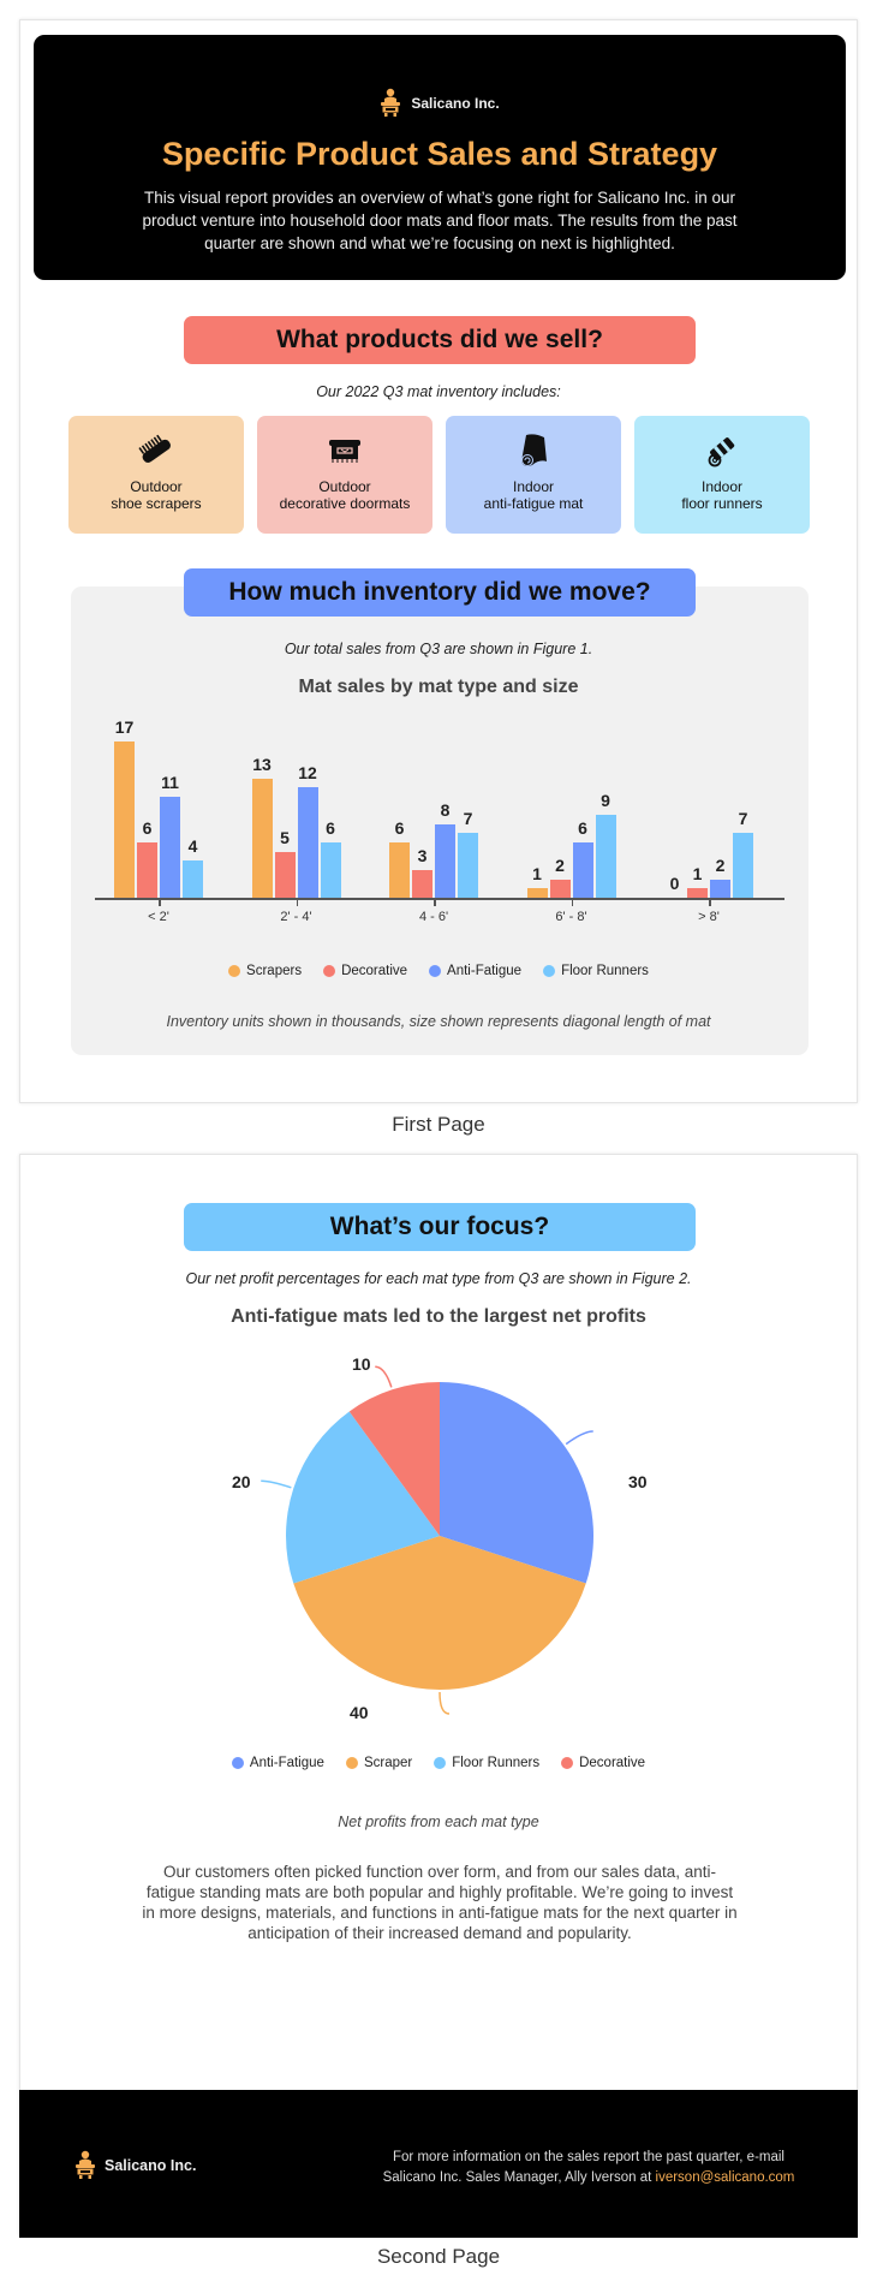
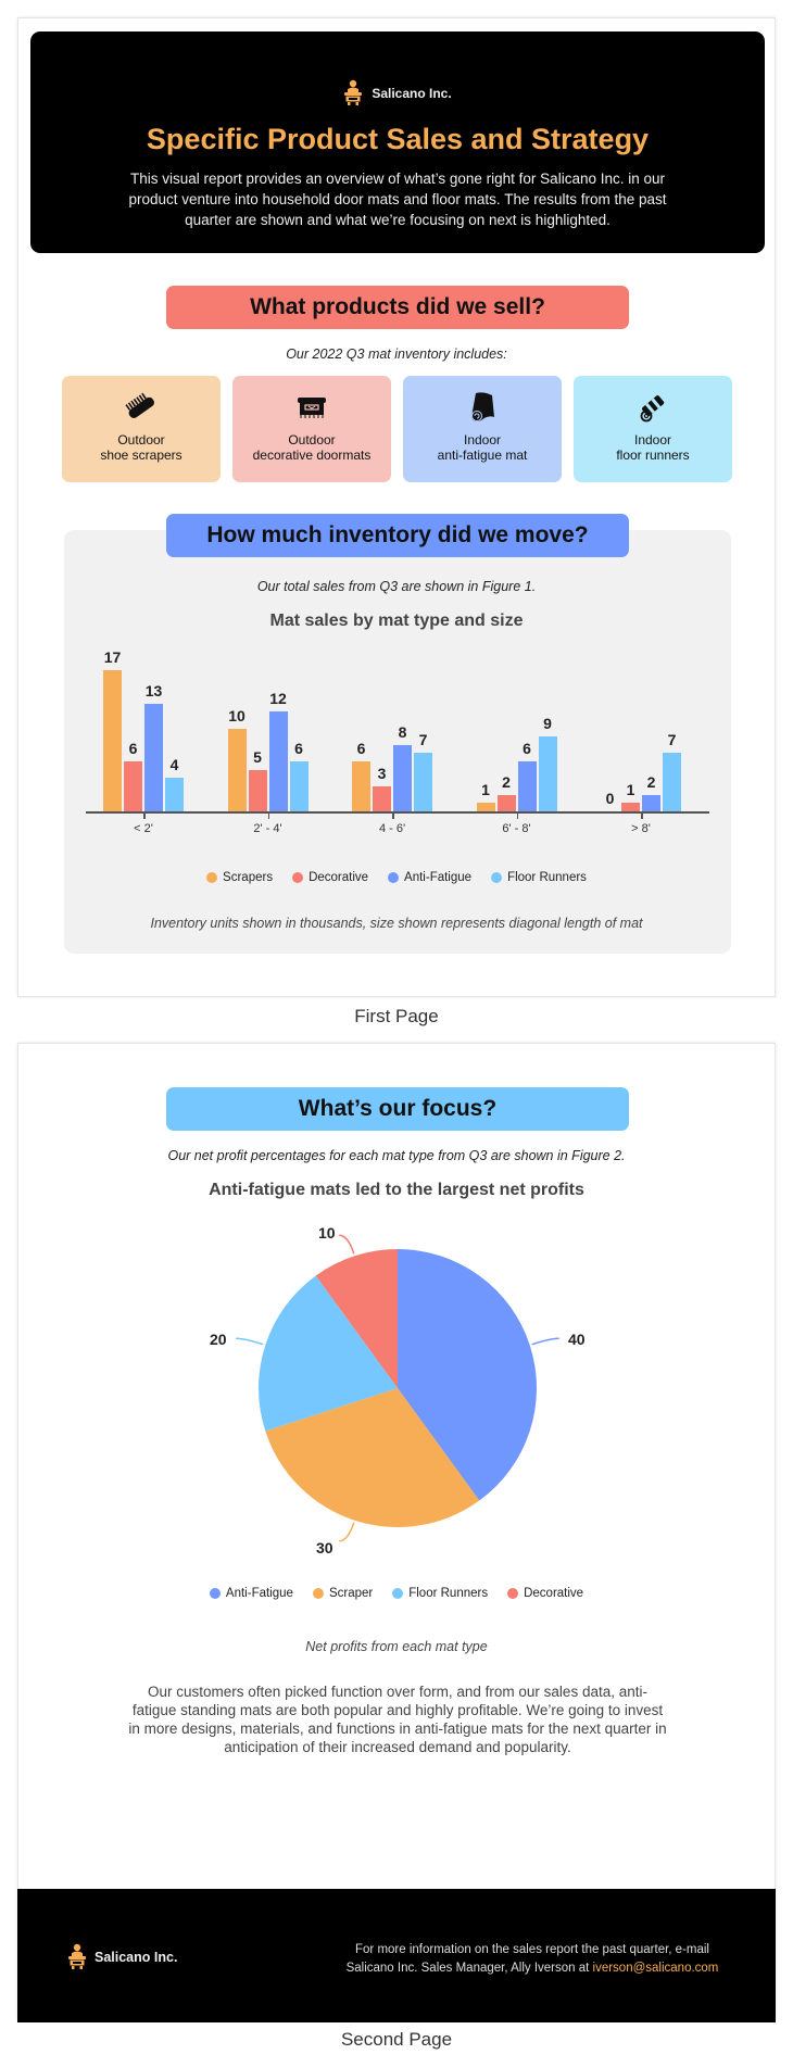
Mat sales by mat type and size/Anti-Fatigue/< 2': 11 -> 13
Mat sales by mat type and size/Scrapers/2' - 4': 13 -> 10
Anti-fatigue mats led to the largest net profits/Anti-Fatigue: 30 -> 40
Anti-fatigue mats led to the largest net profits/Scraper: 40 -> 30
